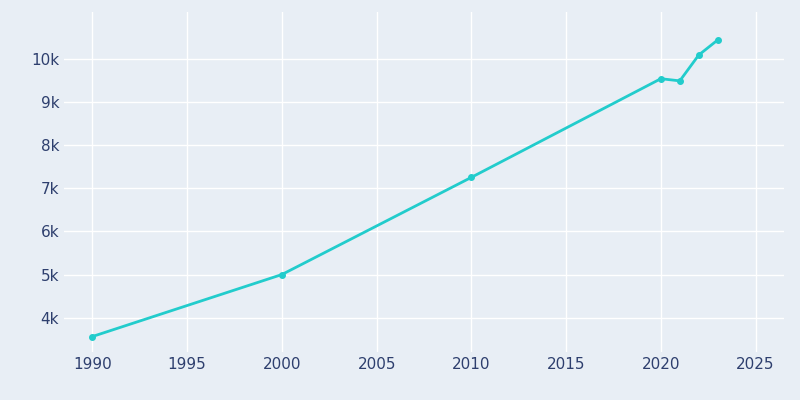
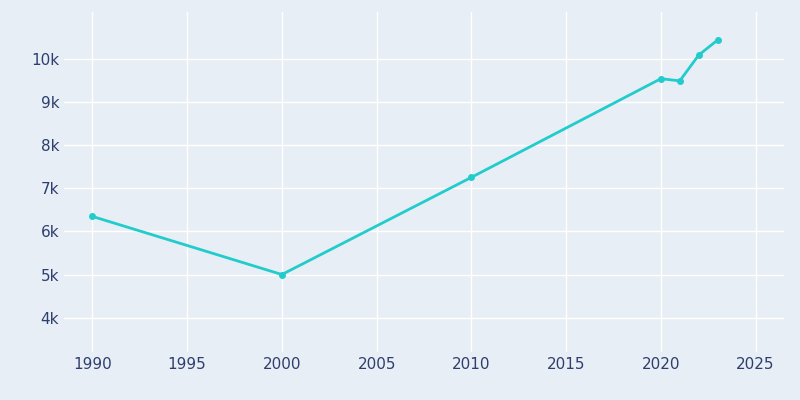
1990: 3.56k -> 6.35k
